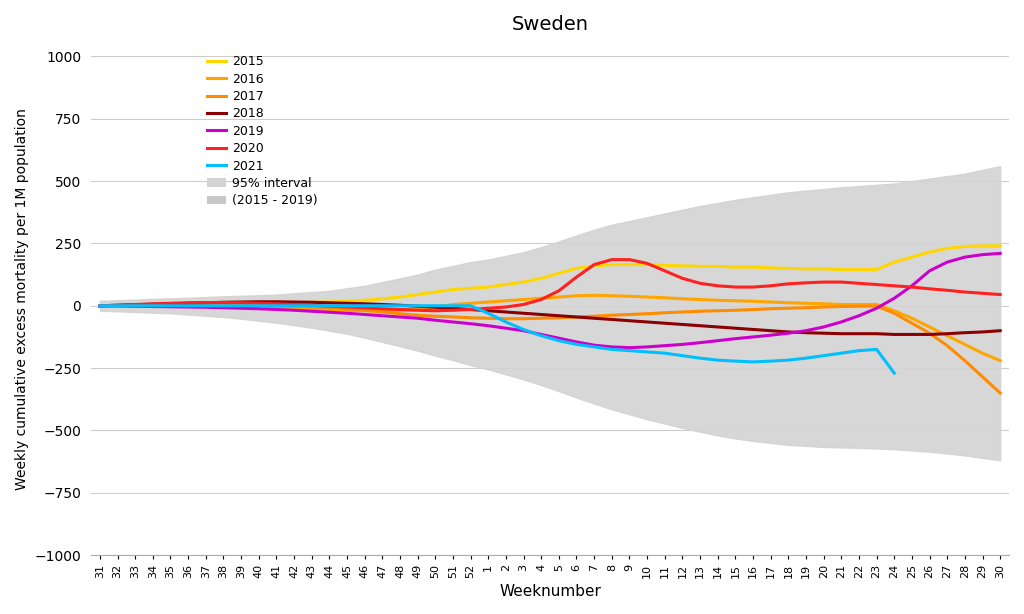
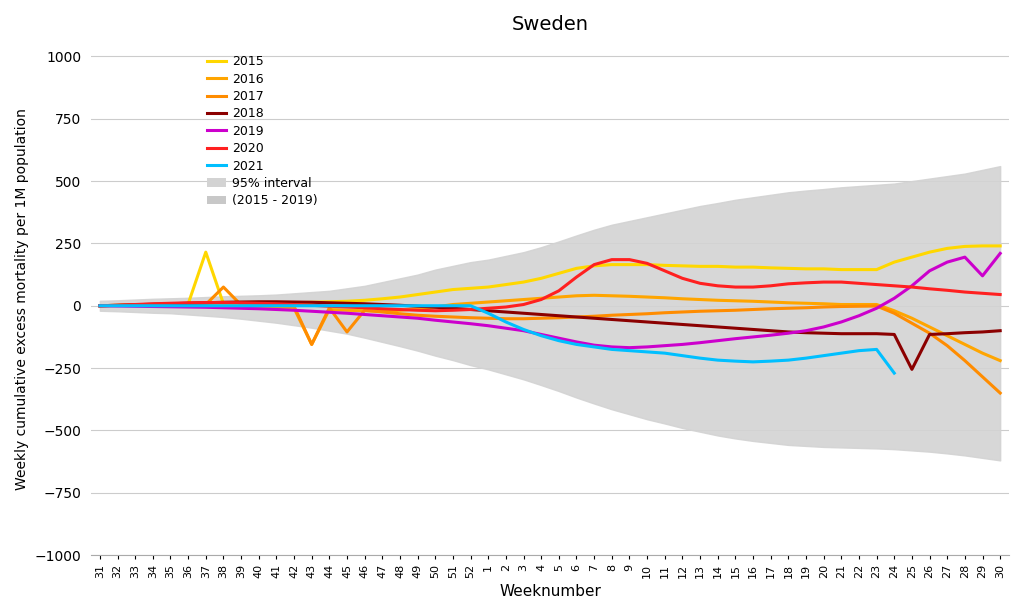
2015/37: 8 -> 215
2017/38: 4 -> 75
2016/43: -12 -> -155
2017/43: -5 -> -155
2017/45: -12 -> -105
2018/25: -115 -> -255
2019/29: 205 -> 120
